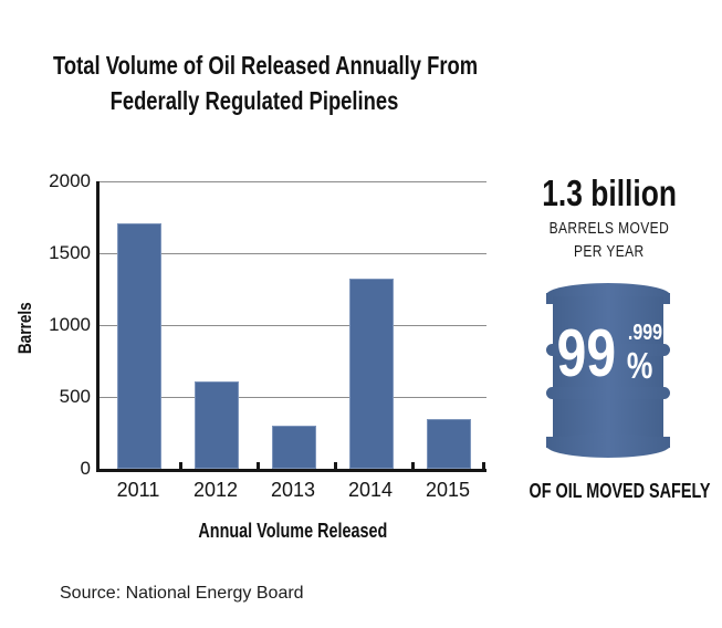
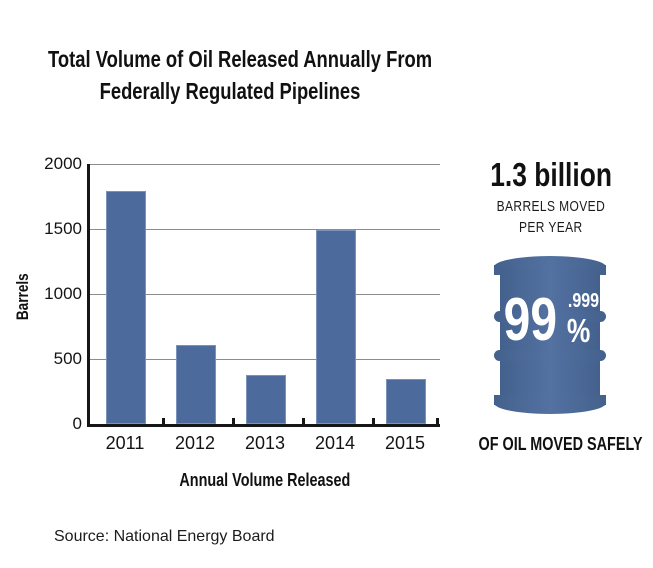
2011: 1710 -> 1790
2013: 300 -> 380
2014: 1320 -> 1490
